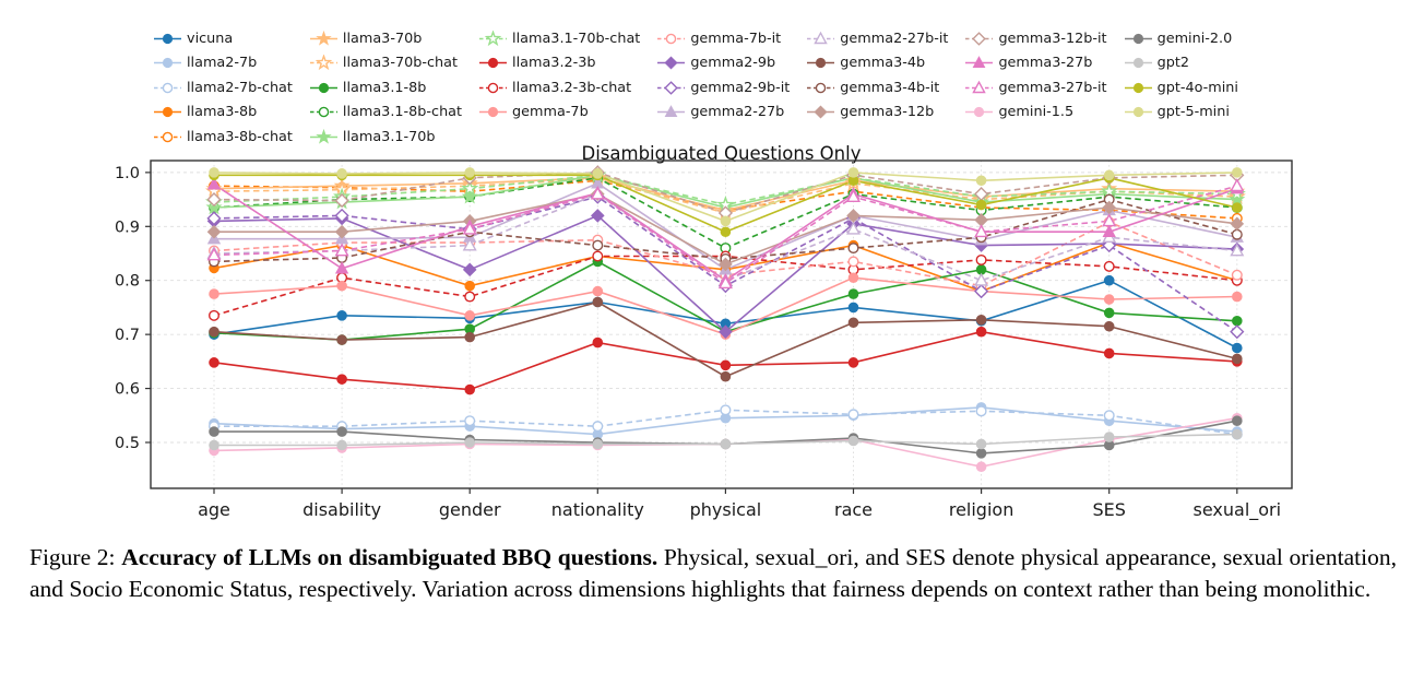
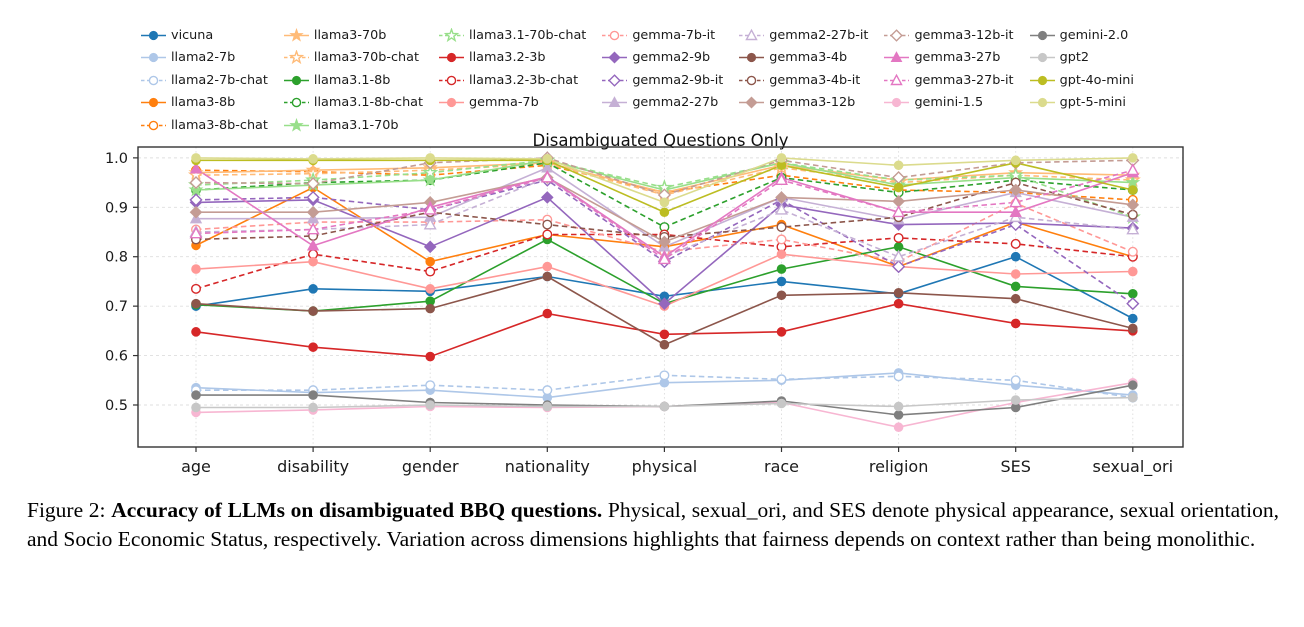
llama3-8b/disability: 0.86 -> 0.94
llama3.1-70b-chat/sexual_ori: 0.96 -> 0.88
